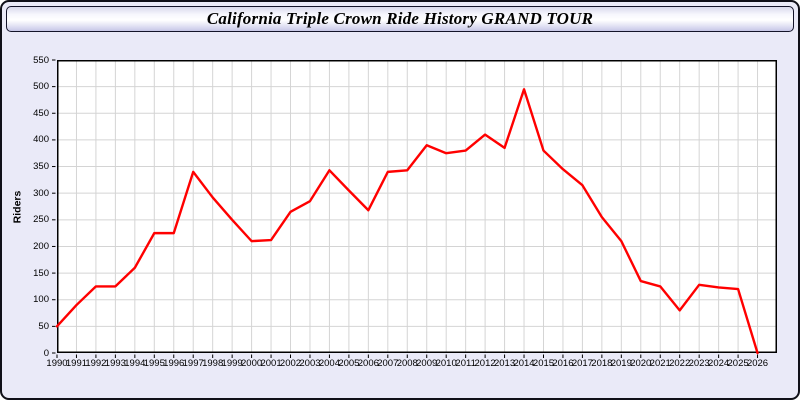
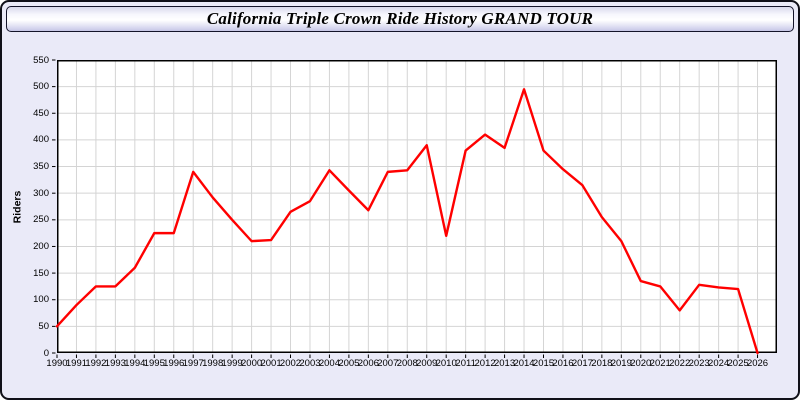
2010: 380 -> 220
